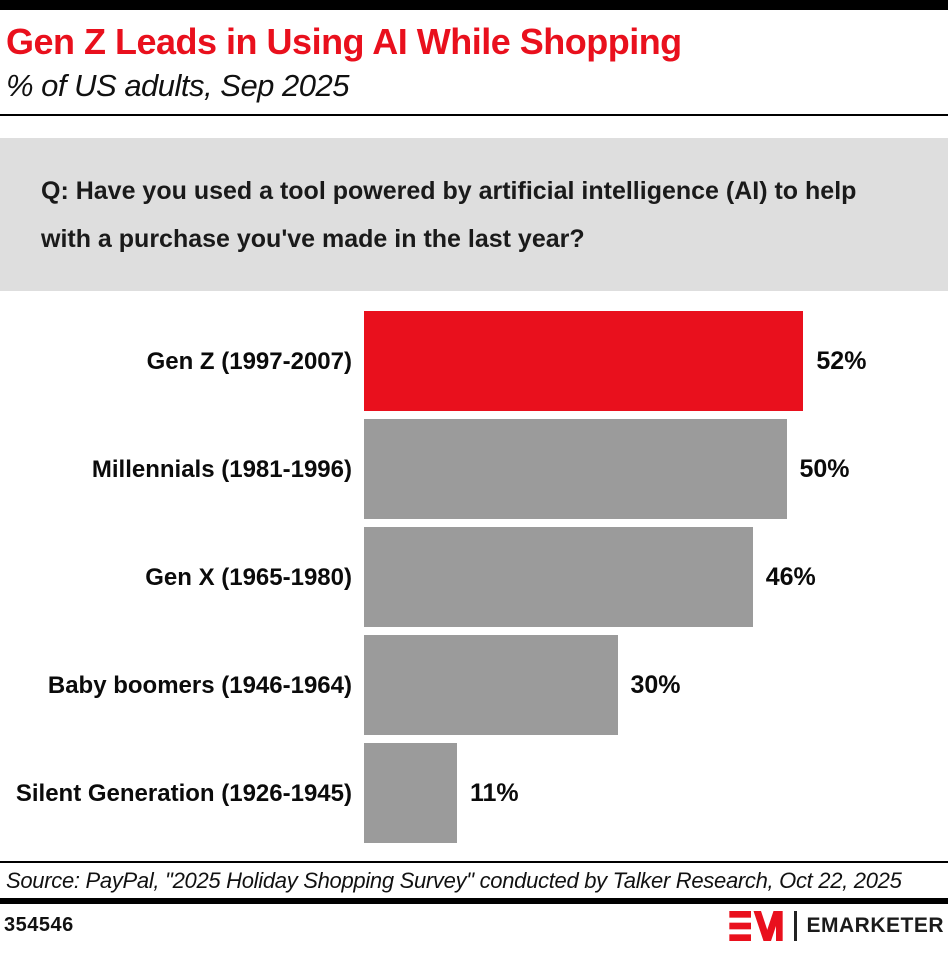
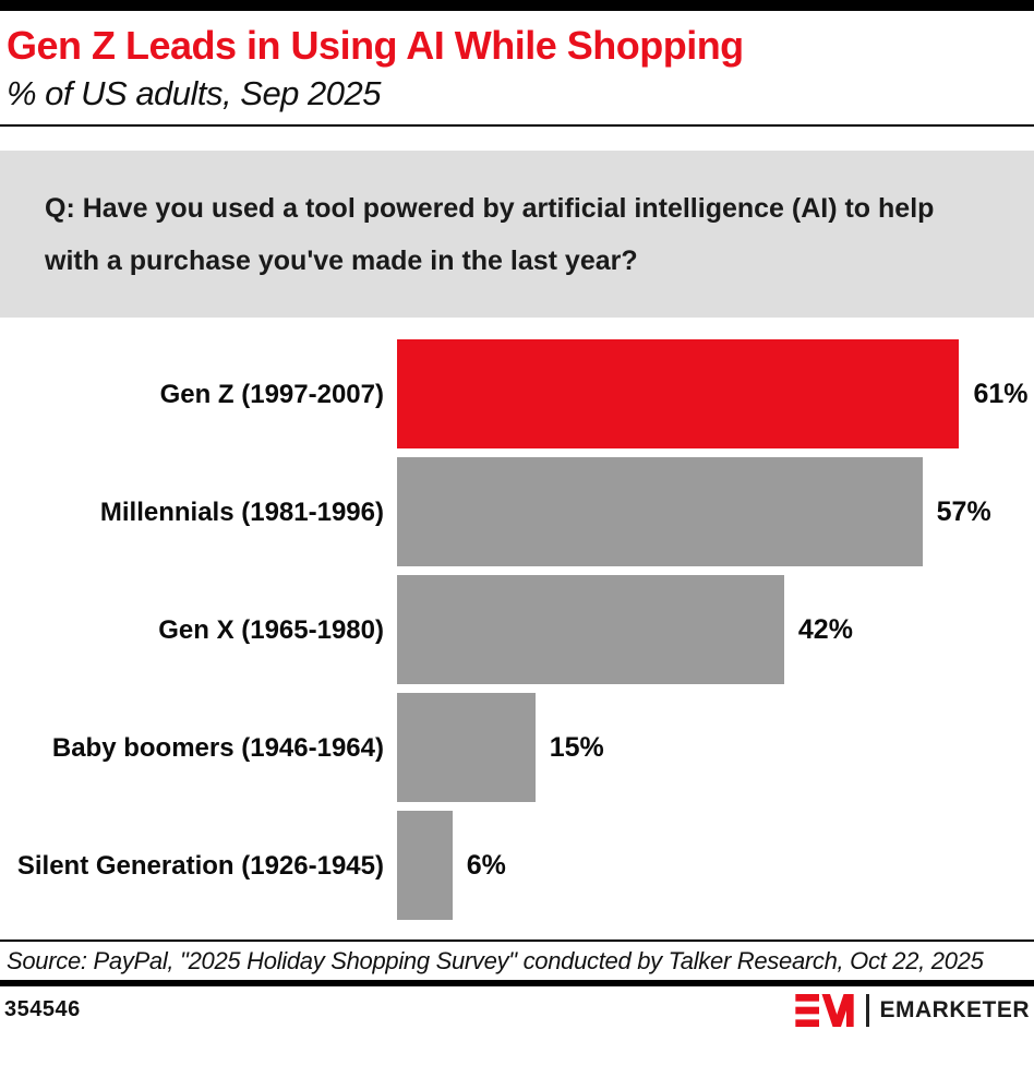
Gen Z (1997-2007): 52% -> 61%
Millennials (1981-1996): 50% -> 57%
Gen X (1965-1980): 46% -> 42%
Baby boomers (1946-1964): 30% -> 15%
Silent Generation (1926-1945): 11% -> 6%
